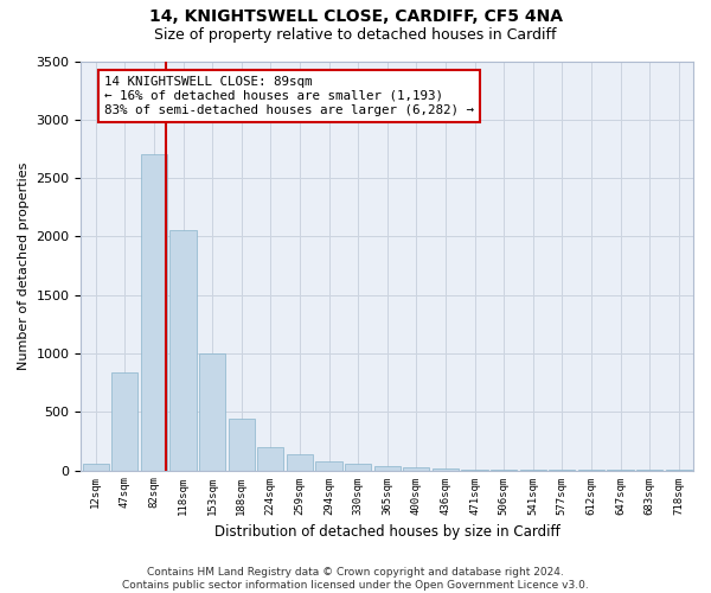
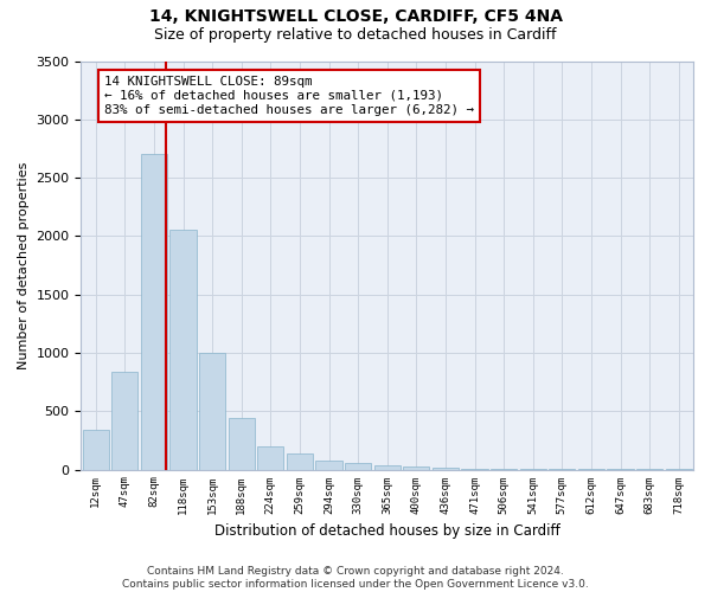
12sqm: 60 -> 340
